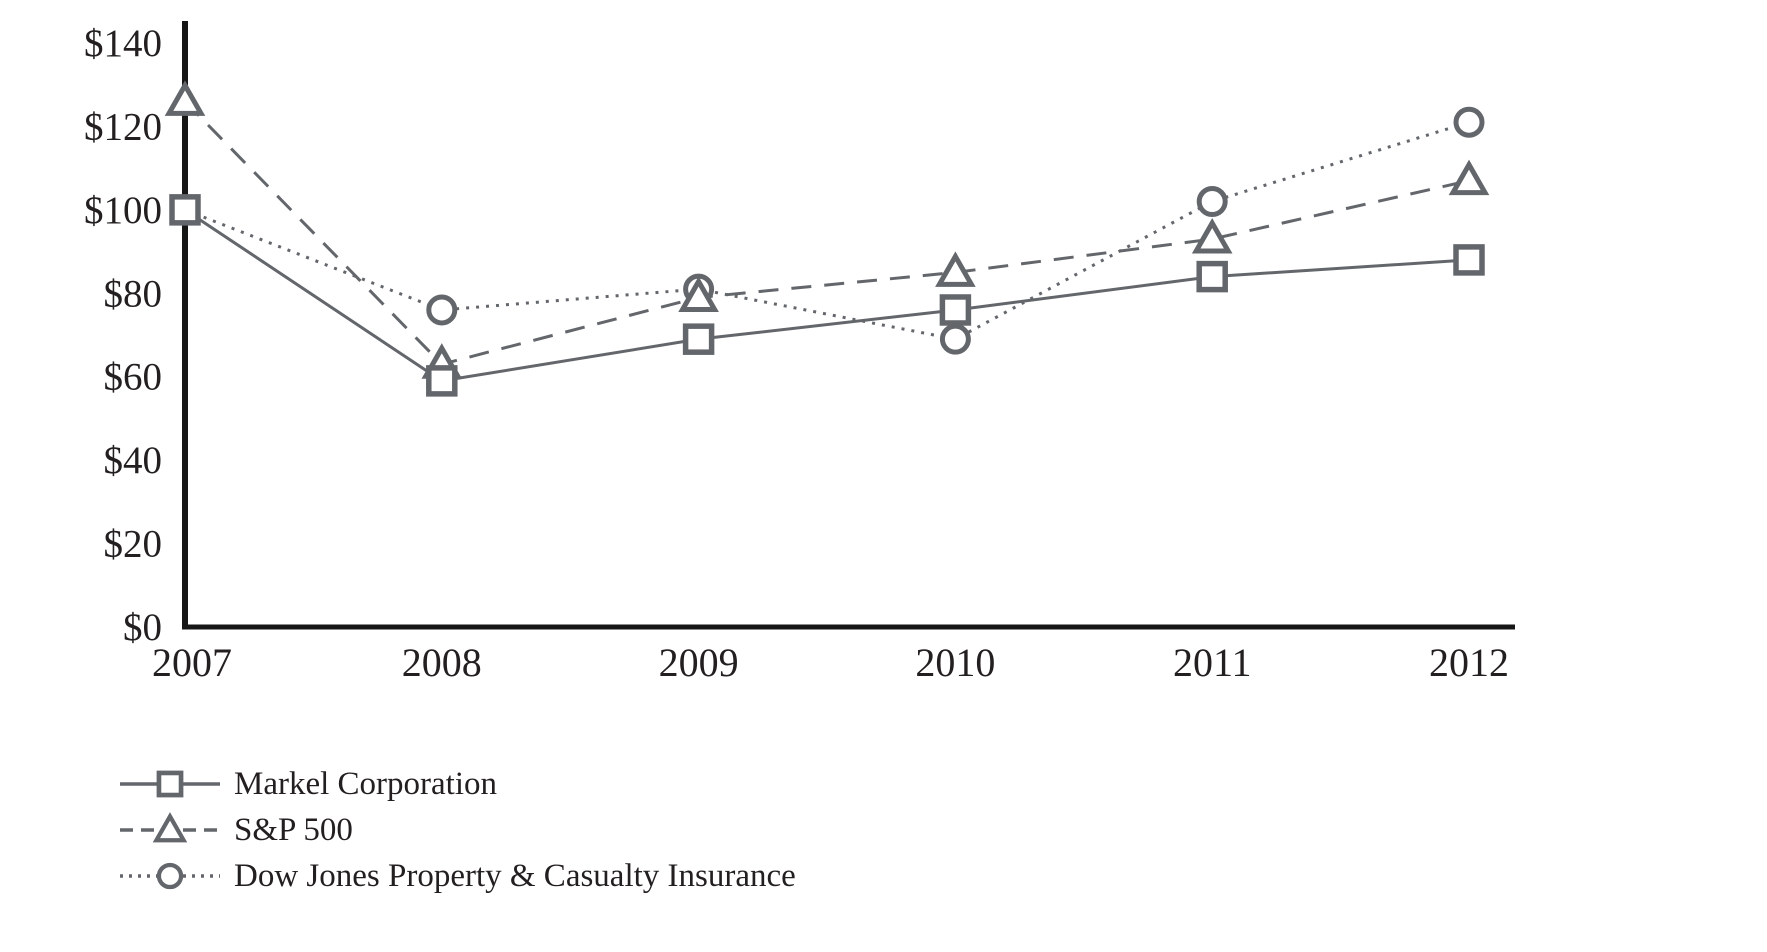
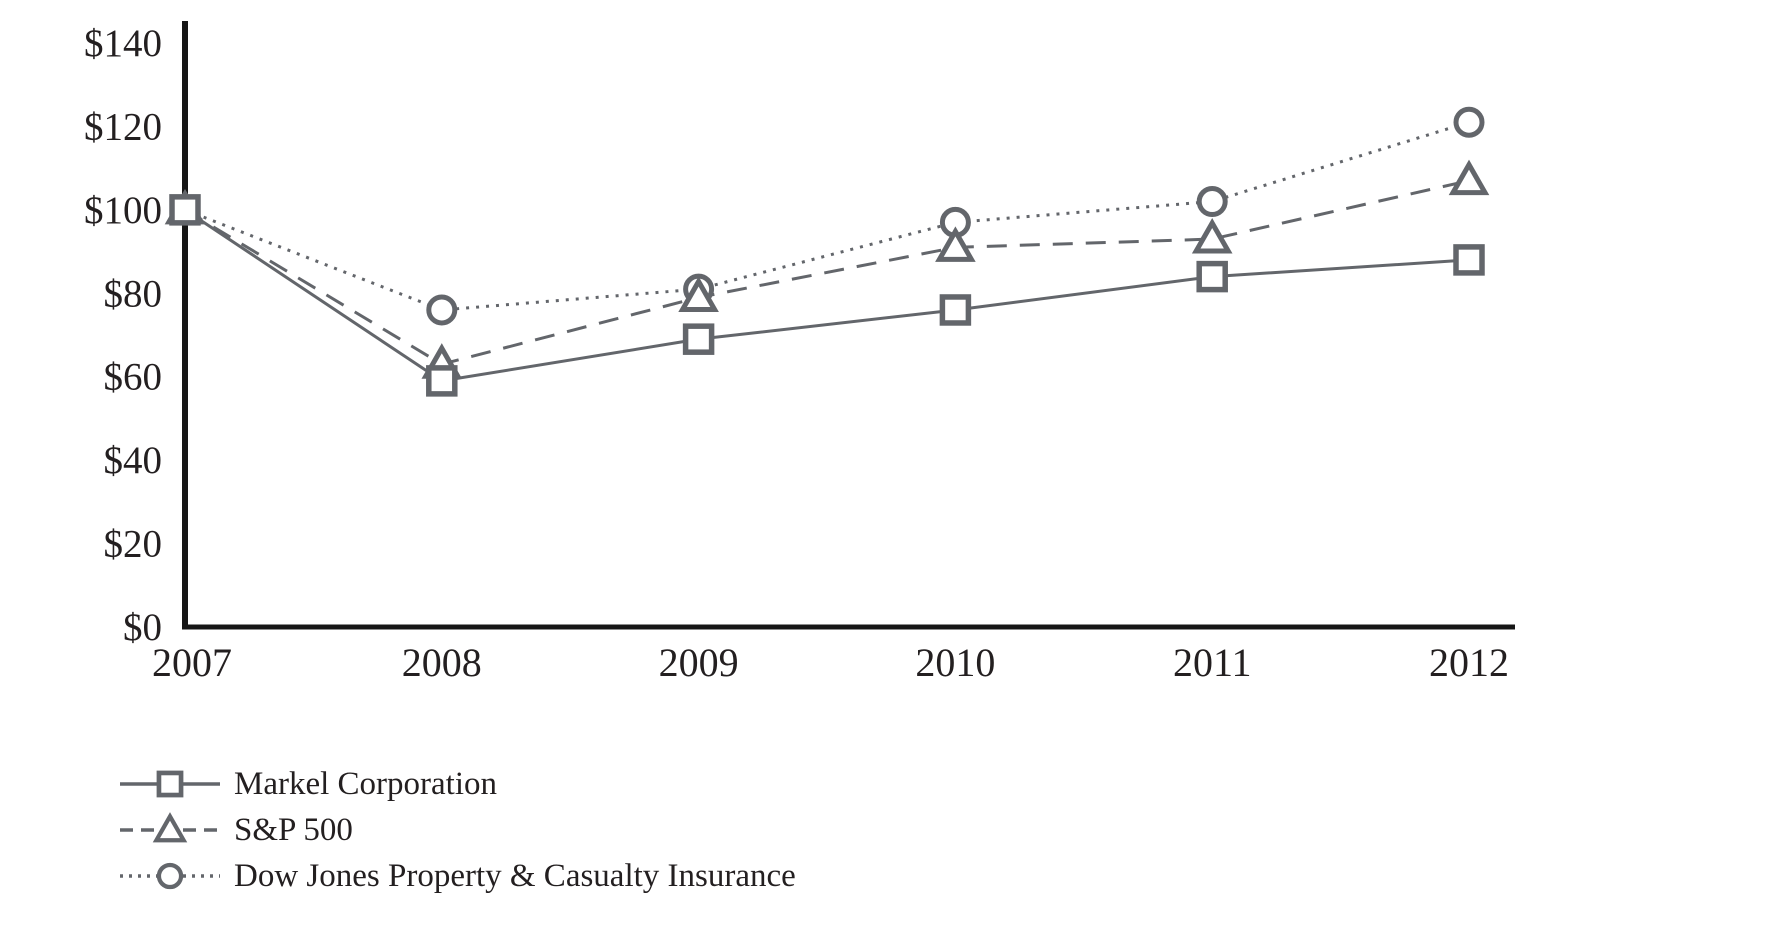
S&P 500/2007: $126 -> $100
S&P 500/2010: $85 -> $91
Dow Jones Property & Casualty Insurance/2010: $69 -> $97
